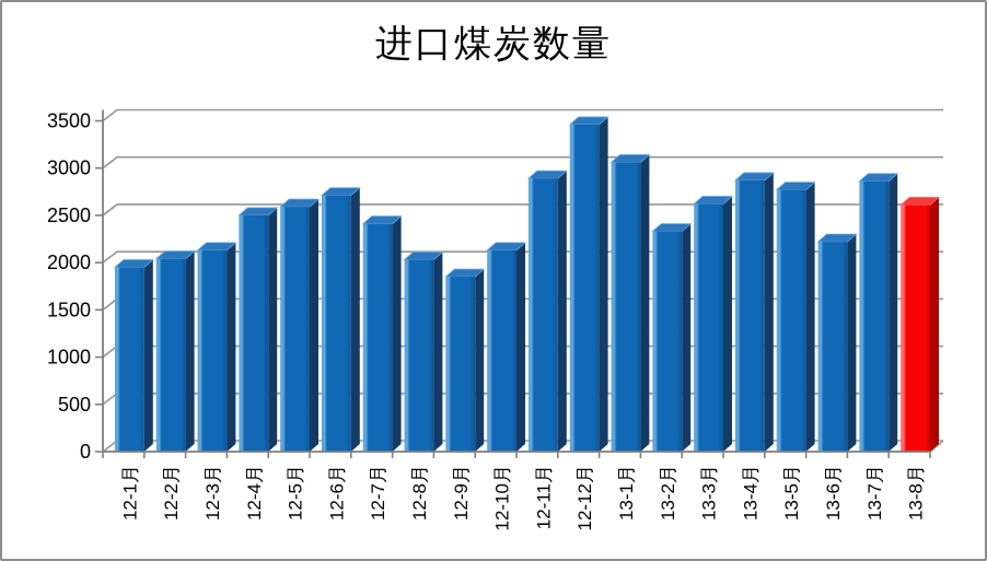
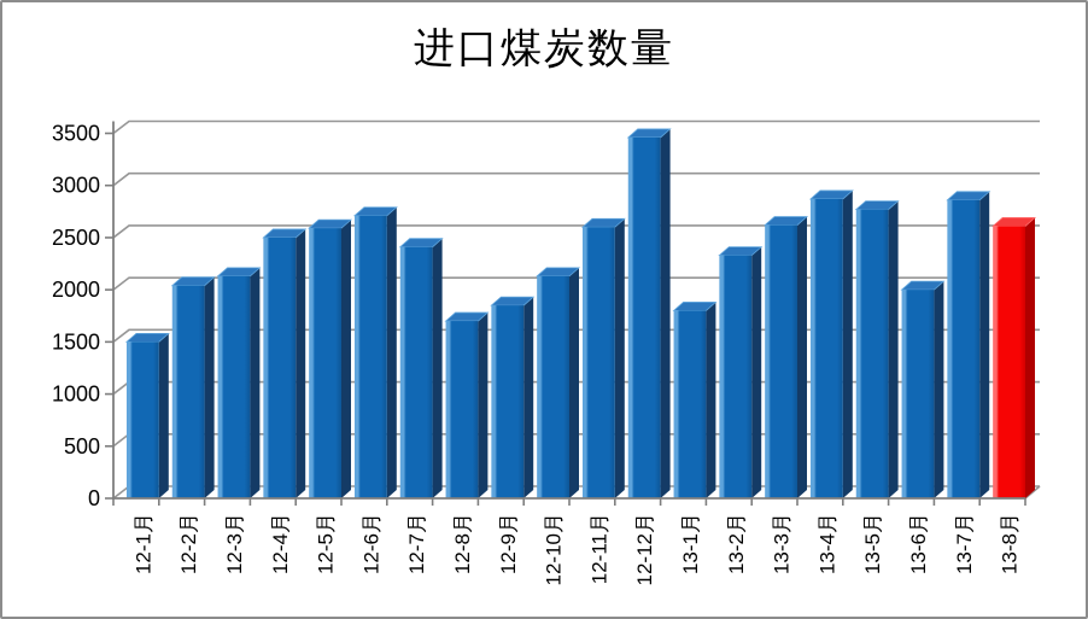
12-1月: 2000 -> 1500
12-8月: 2000 -> 1700
12-11月: 2900 -> 2600
13-1月: 3100 -> 1800
13-6月: 2200 -> 2000
